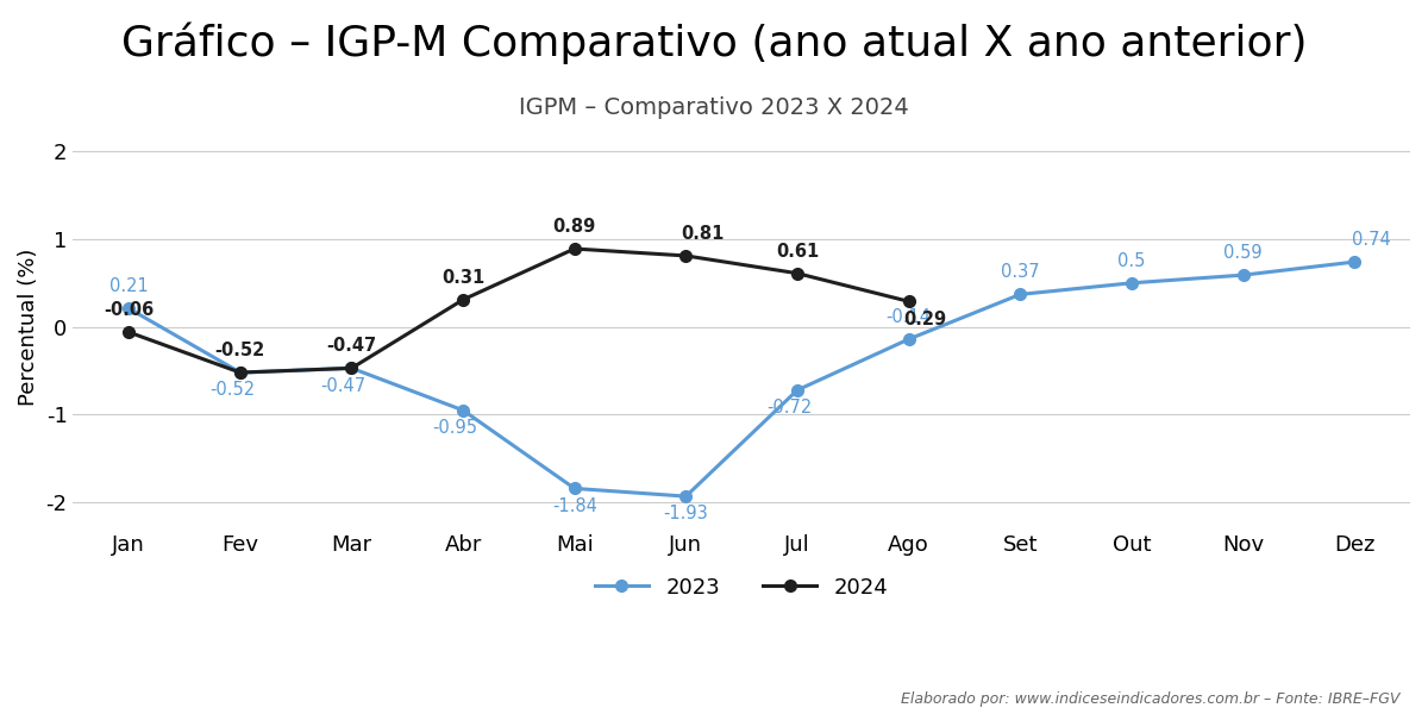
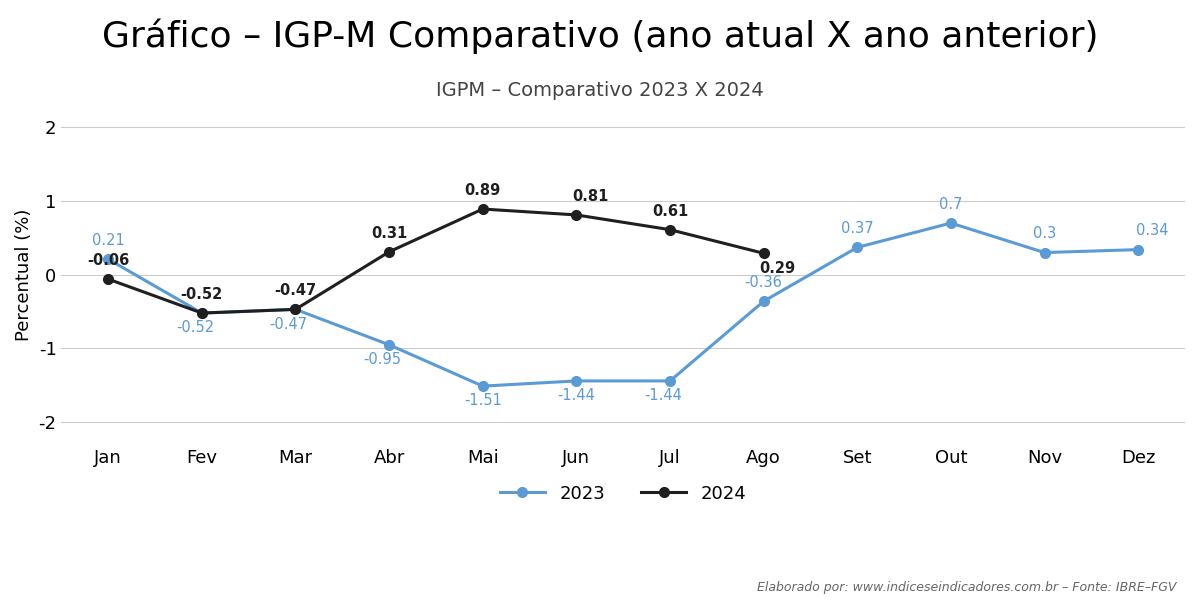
2023/Mai: -1.84 -> -1.51
2023/Jun: -1.93 -> -1.44
2023/Jul: -0.72 -> -1.44
2023/Ago: -0.14 -> -0.36
2023/Out: 0.5 -> 0.7
2023/Nov: 0.59 -> 0.3
2023/Dez: 0.74 -> 0.34
